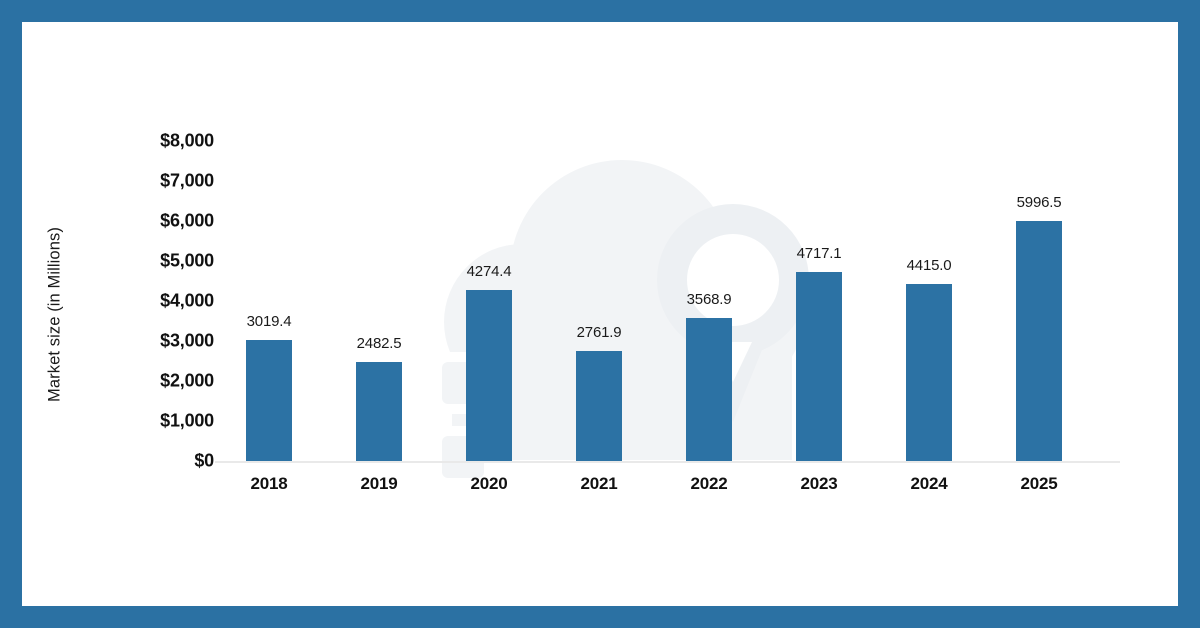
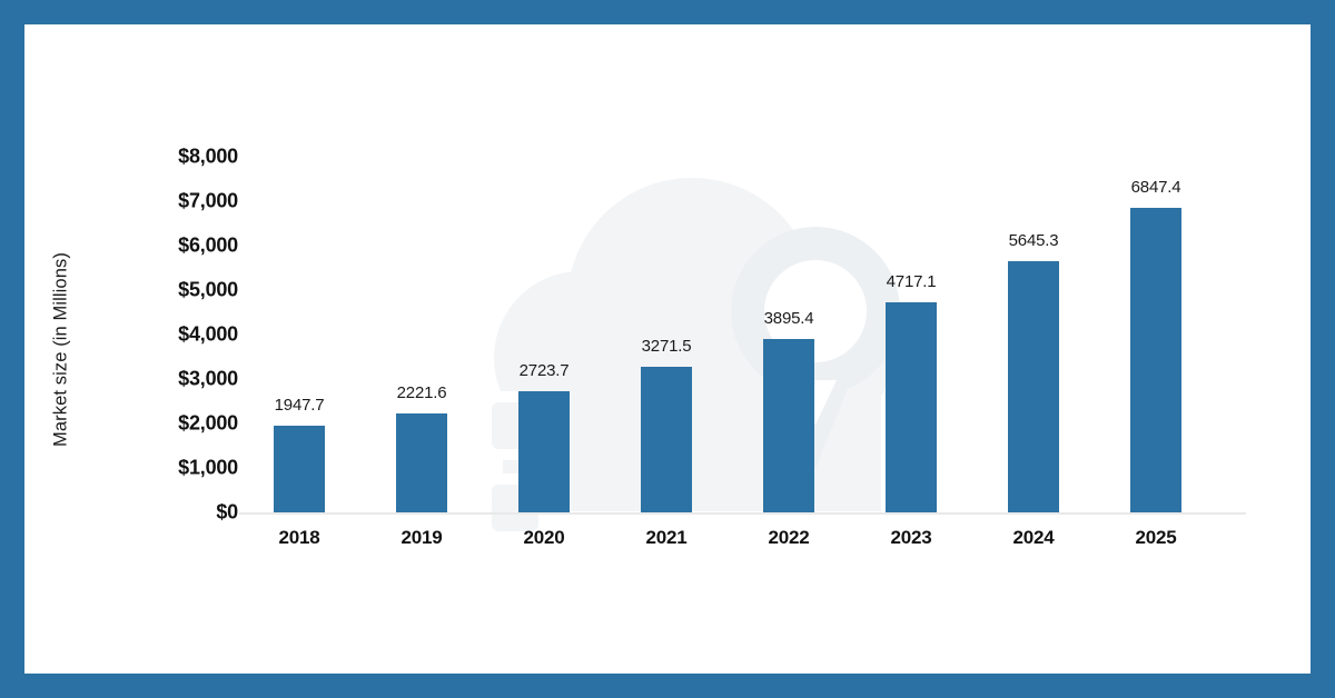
2018: 3019.4 -> 1947.7
2019: 2482.5 -> 2221.6
2020: 4274.4 -> 2723.7
2021: 2761.9 -> 3271.5
2022: 3568.9 -> 3895.4
2024: 4415.0 -> 5645.3
2025: 5996.5 -> 6847.4
